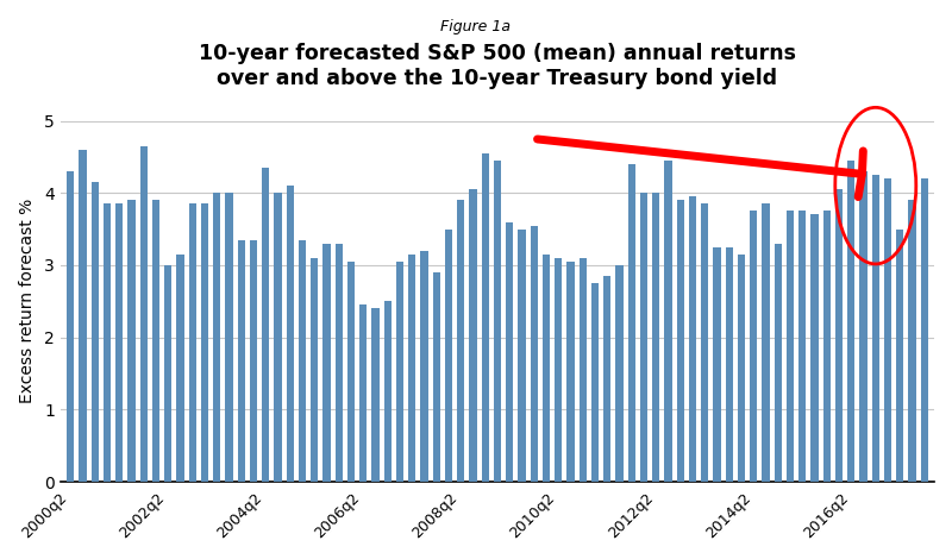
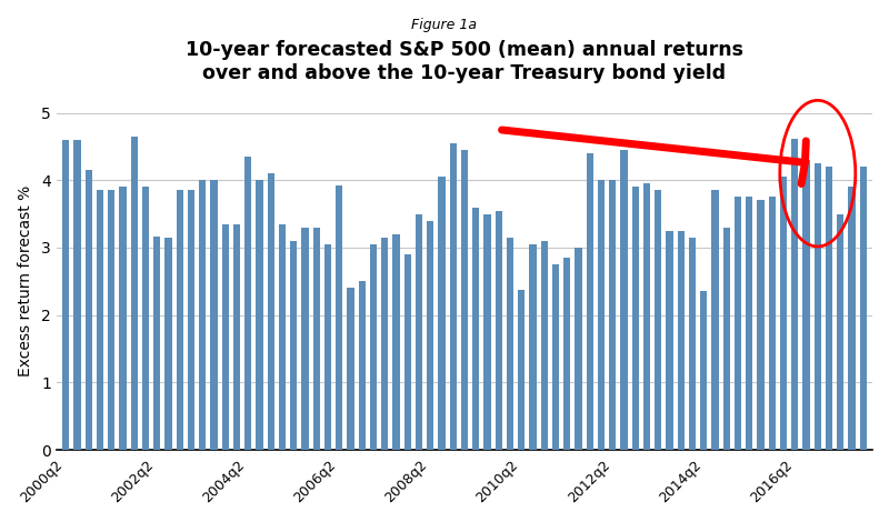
2000q2: 4.30 -> 4.60
2002q2: 3.00 -> 3.16
2006q2: 2.45 -> 3.92
2008q2: 3.90 -> 3.40
2010q2: 3.10 -> 2.38
2014q2: 3.75 -> 2.36
2016q2: 4.45 -> 4.62
